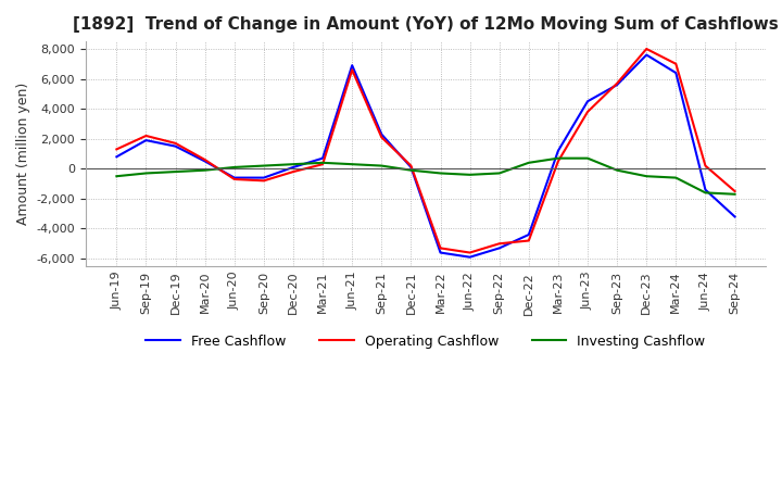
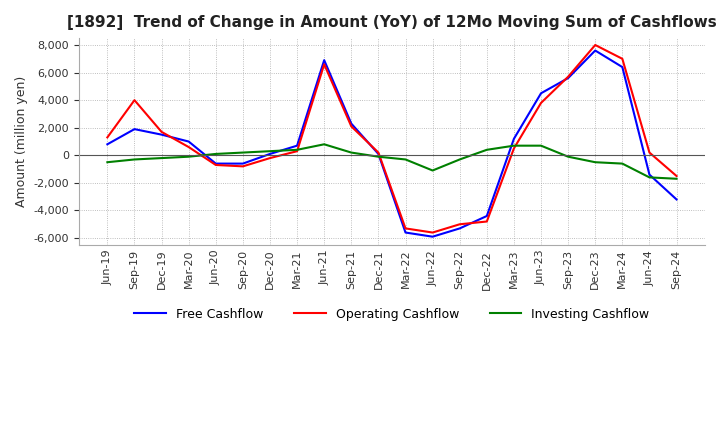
Operating Cashflow/Sep-19: 2,200 -> 4,000
Free Cashflow/Mar-20: 500 -> 1,000
Investing Cashflow/Jun-21: 300 -> 800
Investing Cashflow/Jun-22: -400 -> -1,100
